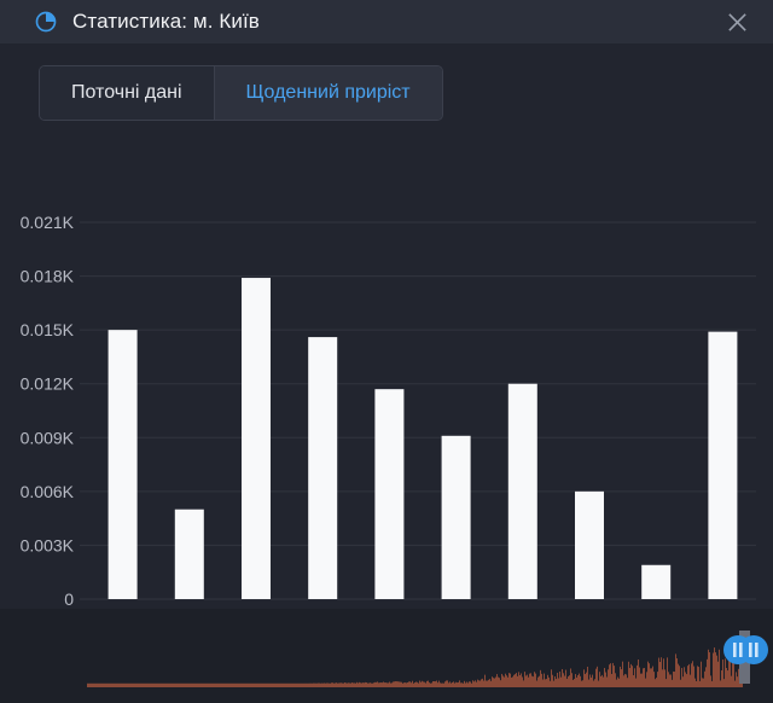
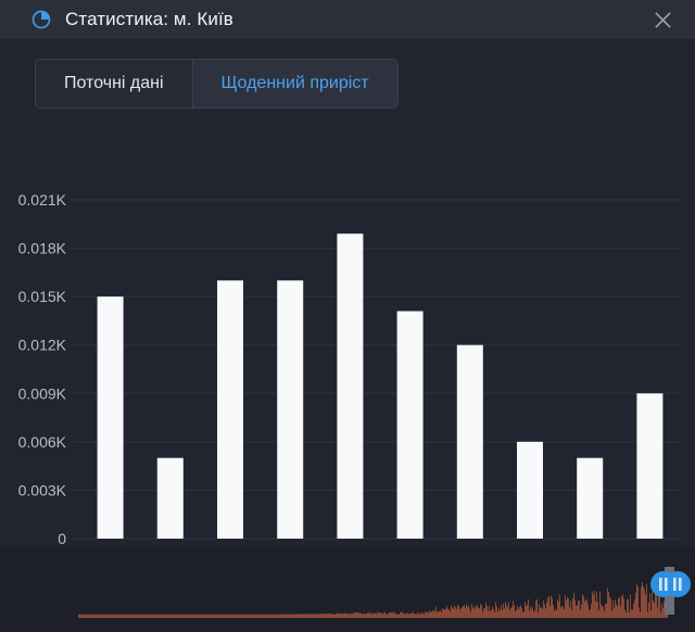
19.01: 0.0179K -> 0.0160K
20.01: 0.0146K -> 0.0160K
21.01: 0.0117K -> 0.0189K
22.01: 0.0091K -> 0.0141K
25.01: 0.0019K -> 0.0050K
26.01: 0.0149K -> 0.0090K
